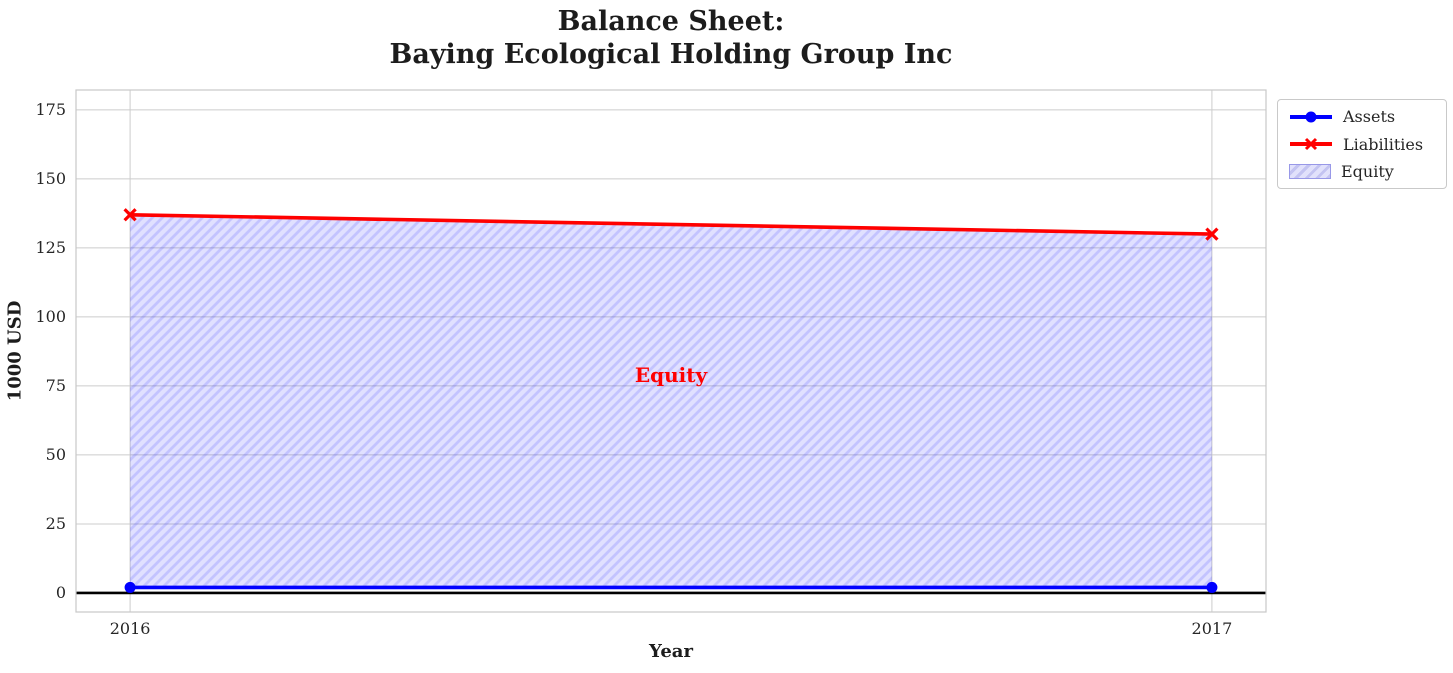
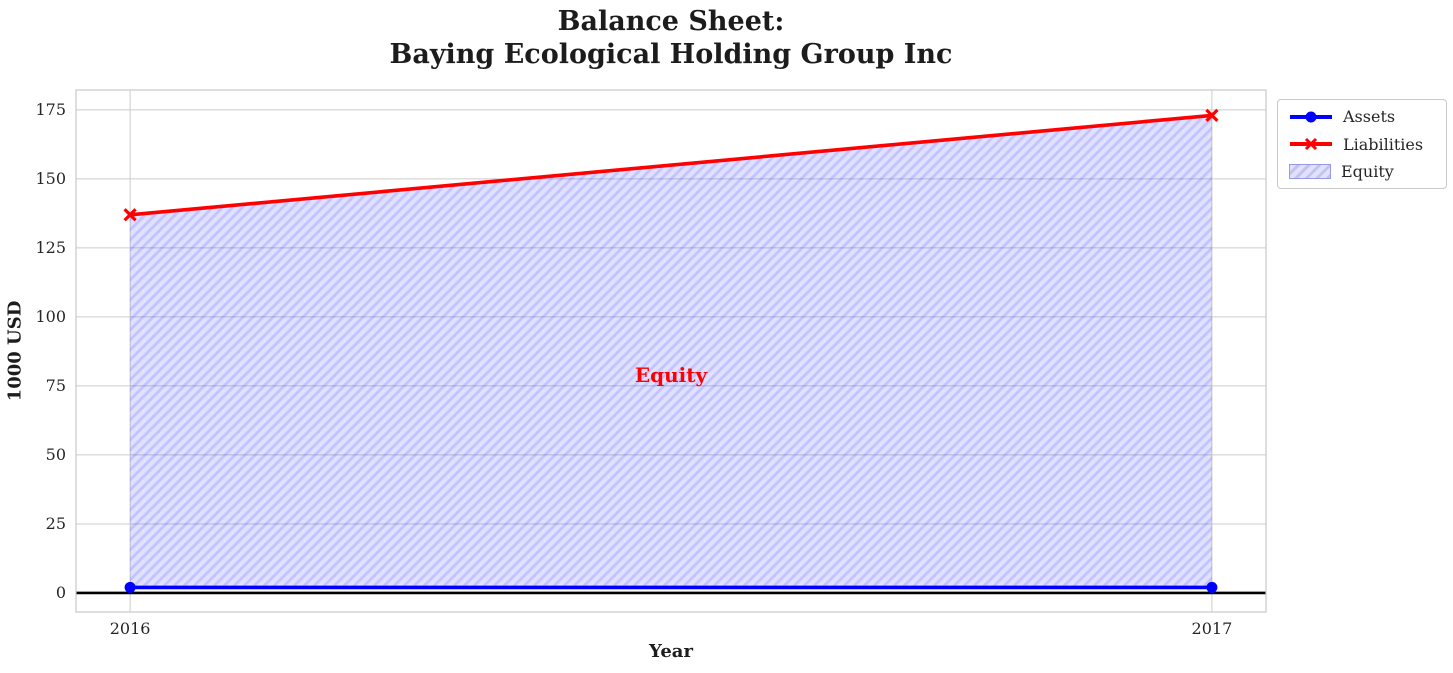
Liabilities/2017: 130 -> 173
